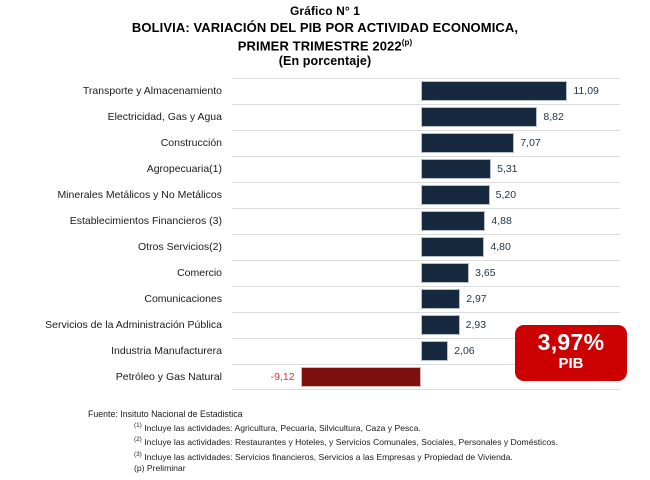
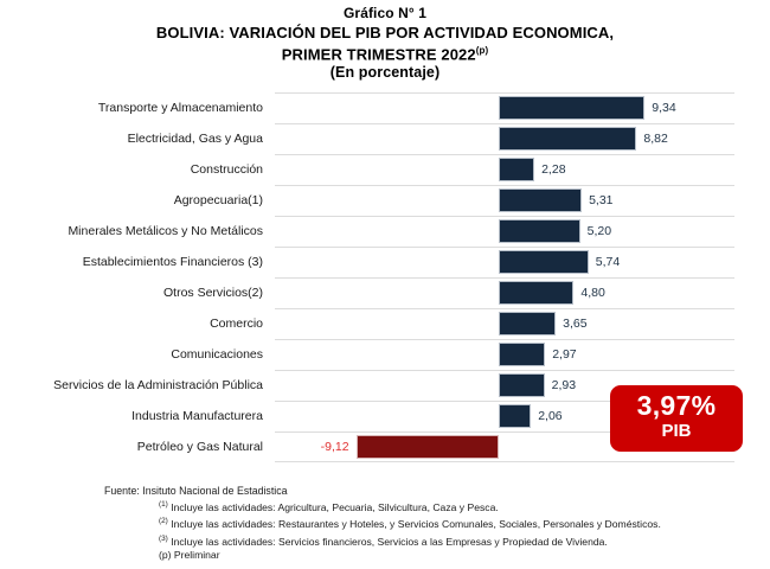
Transporte y Almacenamiento: 11,09 -> 9,34
Construcción: 7,07 -> 2,28
Establecimientos Financieros (3): 4,88 -> 5,74
